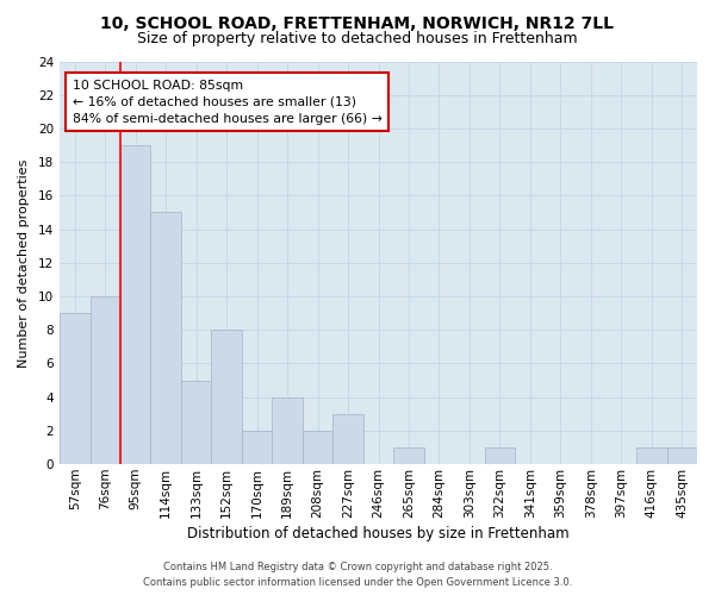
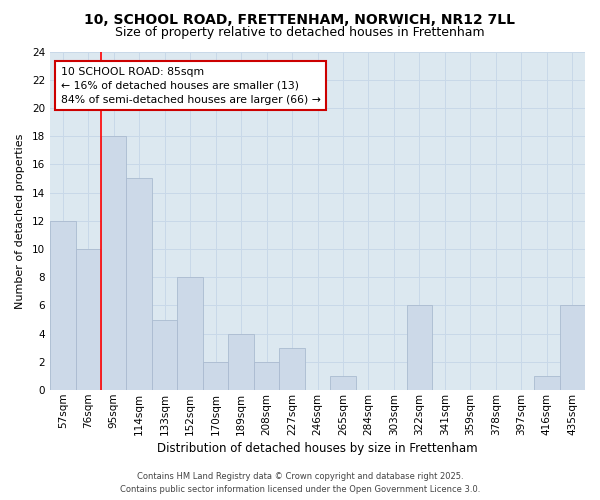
57sqm: 9 -> 12
95sqm: 19 -> 18
322sqm: 1 -> 6
435sqm: 1 -> 6
